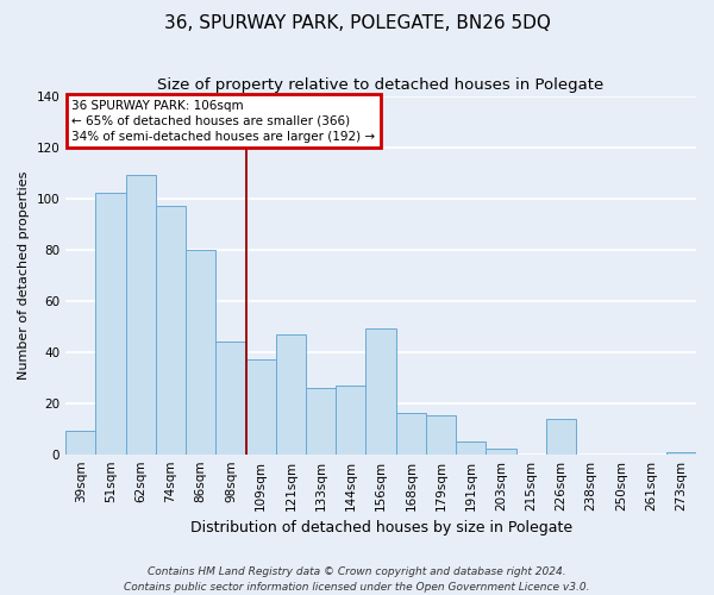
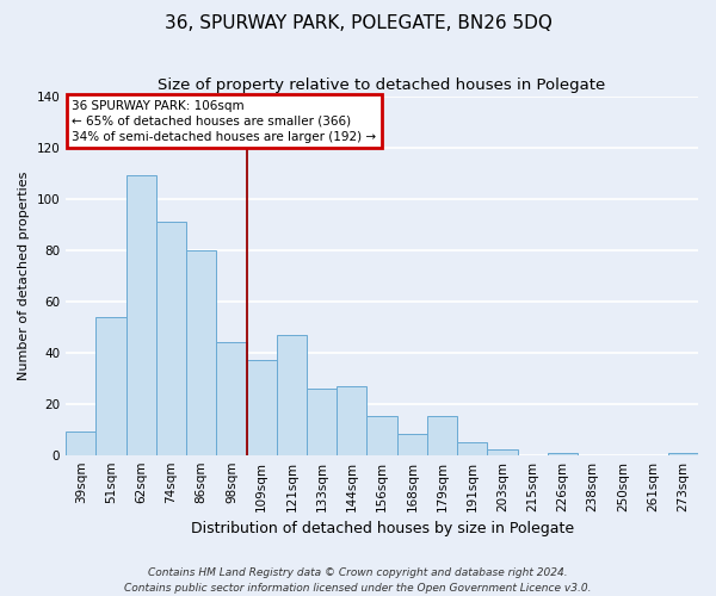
51sqm: 102 -> 54
74sqm: 97 -> 91
156sqm: 49 -> 15
168sqm: 16 -> 8
226sqm: 14 -> 1
